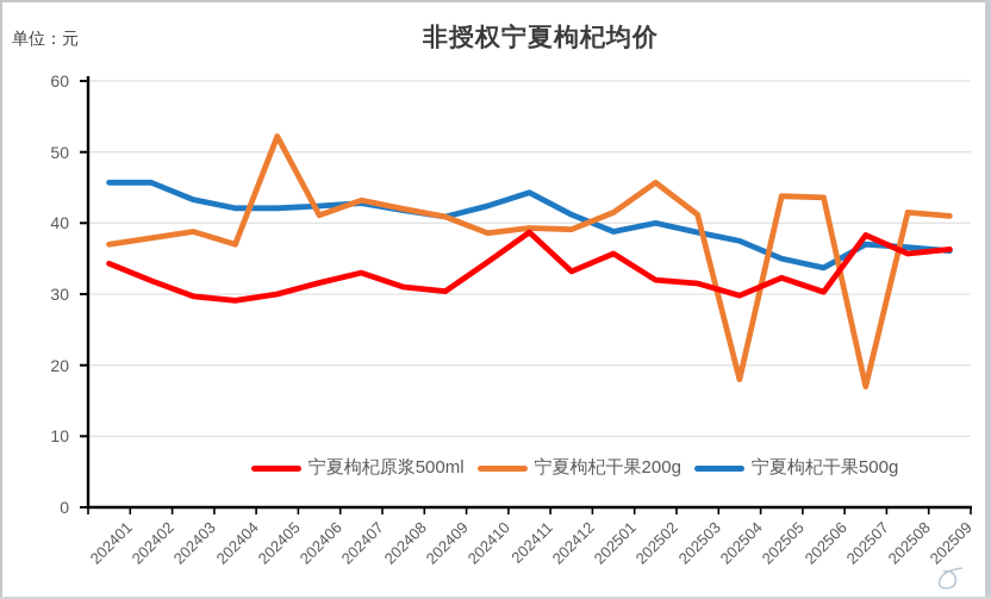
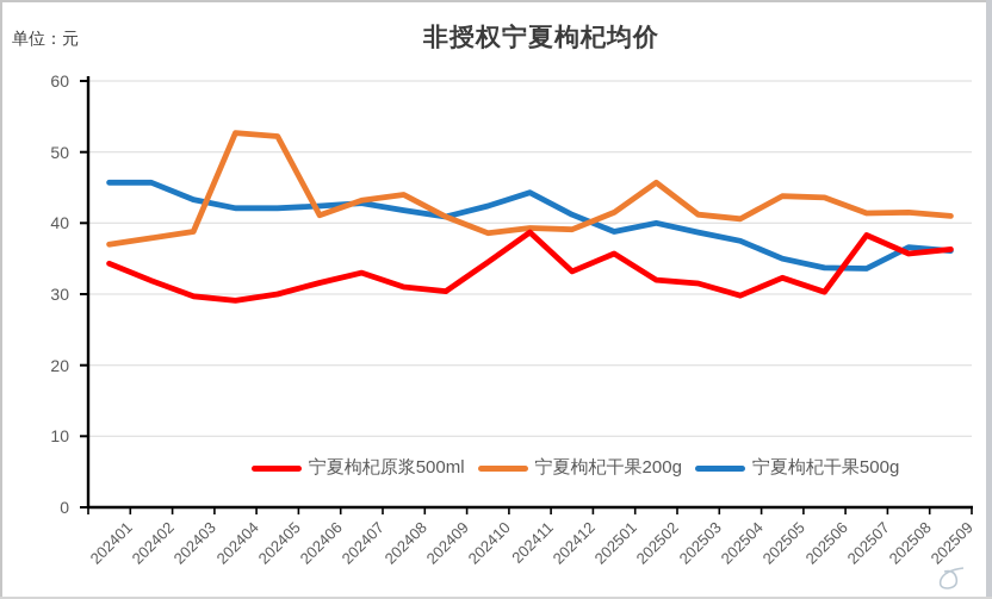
宁夏枸杞干果200g/202404: 37 -> 53
宁夏枸杞干果200g/202408: 42 -> 44
宁夏枸杞干果200g/202504: 18 -> 41
宁夏枸杞干果200g/202507: 17 -> 41
宁夏枸杞干果500g/202507: 37 -> 34
